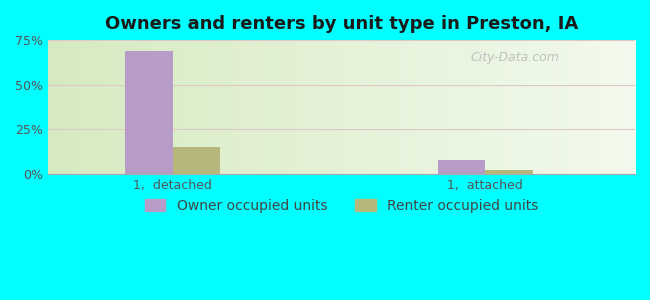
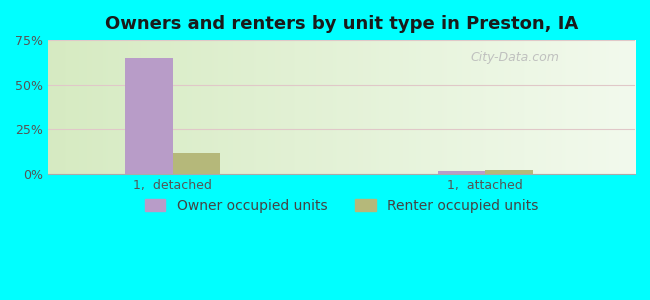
Owner occupied units/1, detached: 69% -> 65%
Renter occupied units/1, detached: 15% -> 12%
Owner occupied units/1, attached: 8% -> 2%
